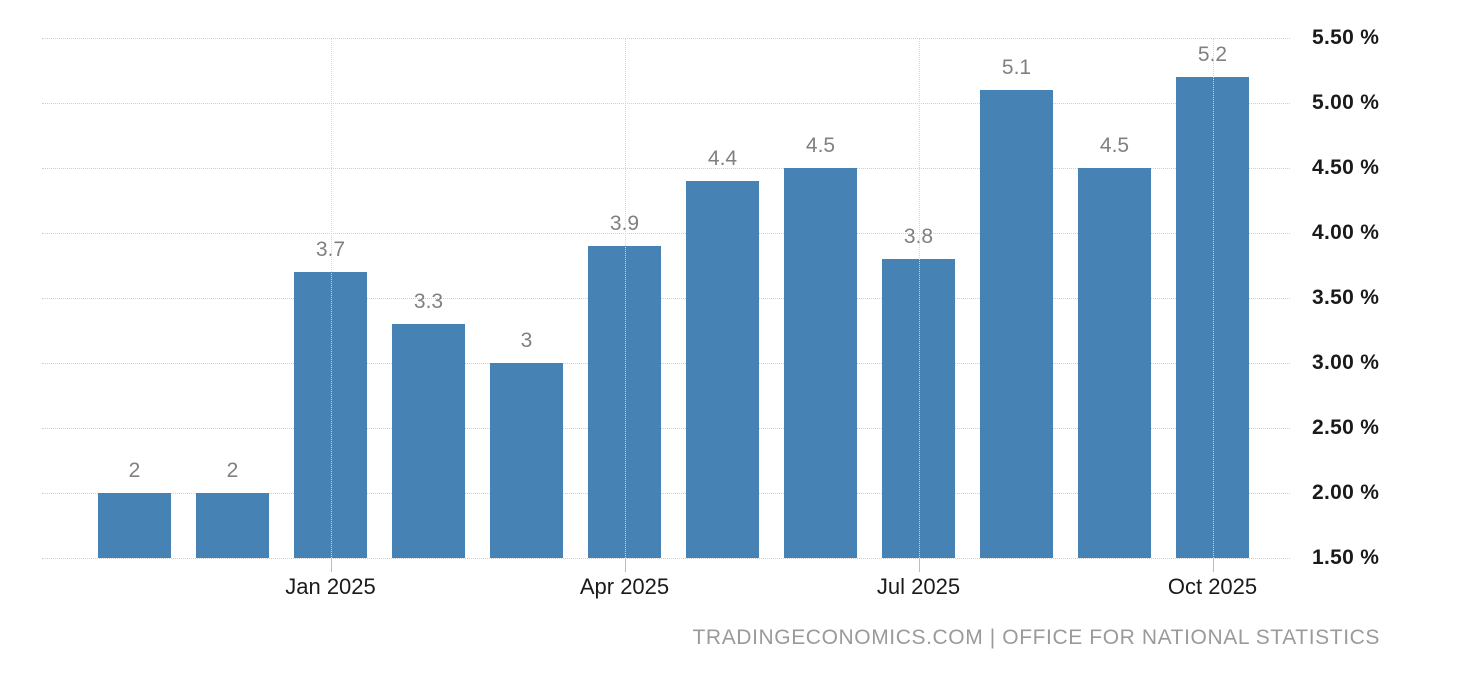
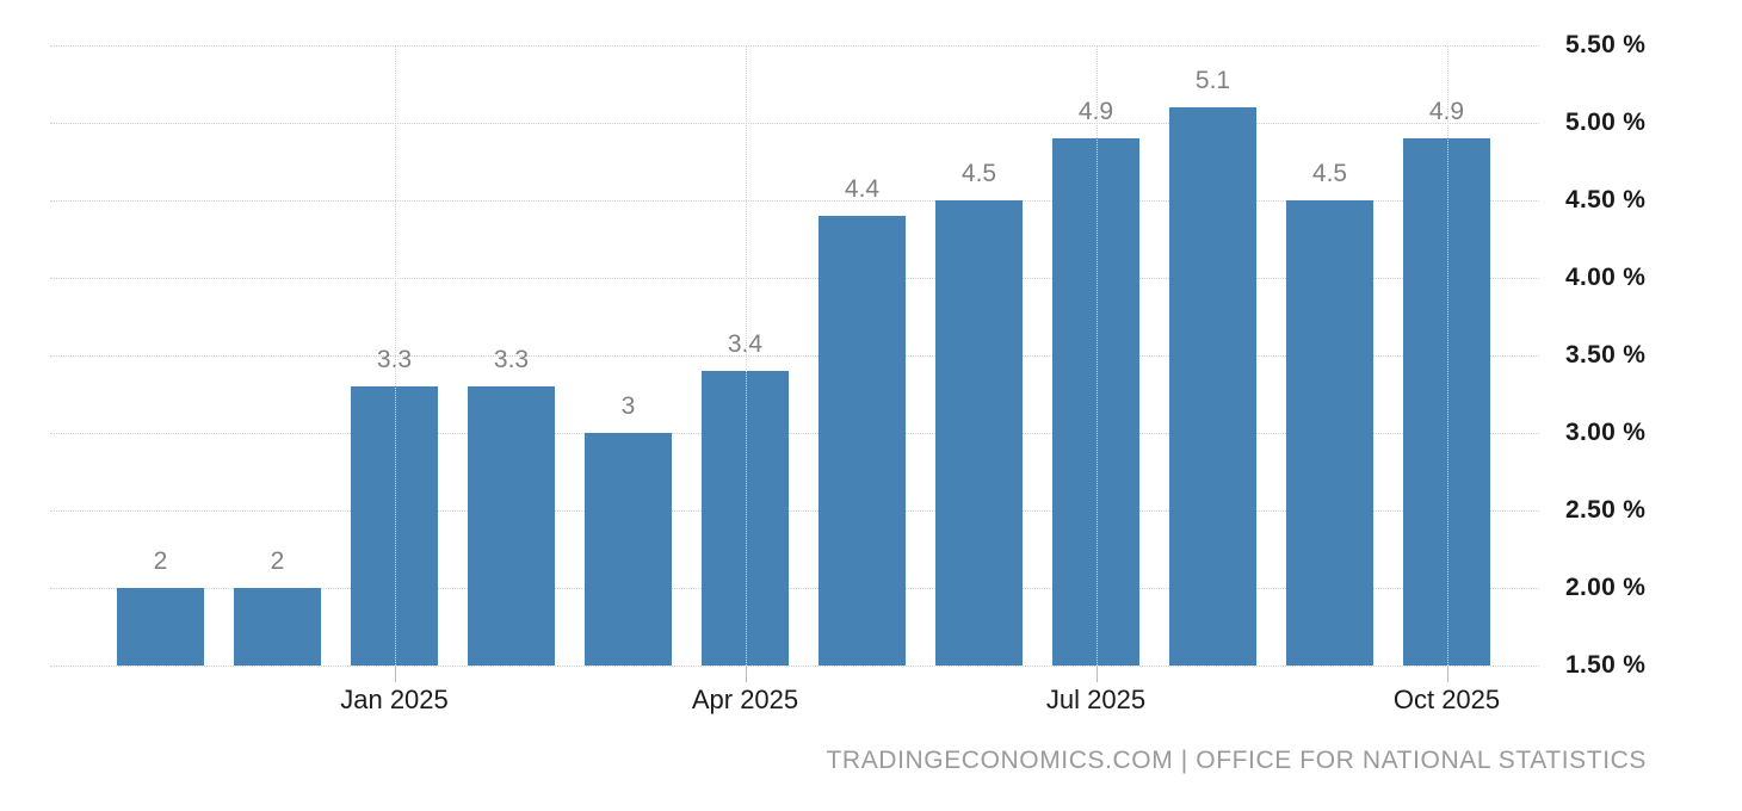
Jan 2025: 3.7 -> 3.3
Apr 2025: 3.9 -> 3.4
Jul 2025: 3.8 -> 4.9
Oct 2025: 5.2 -> 4.9
